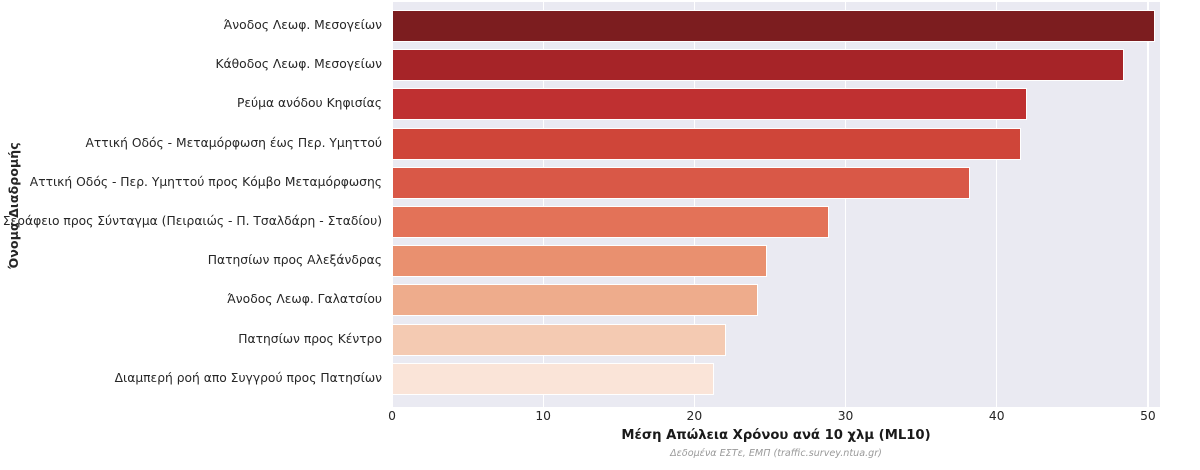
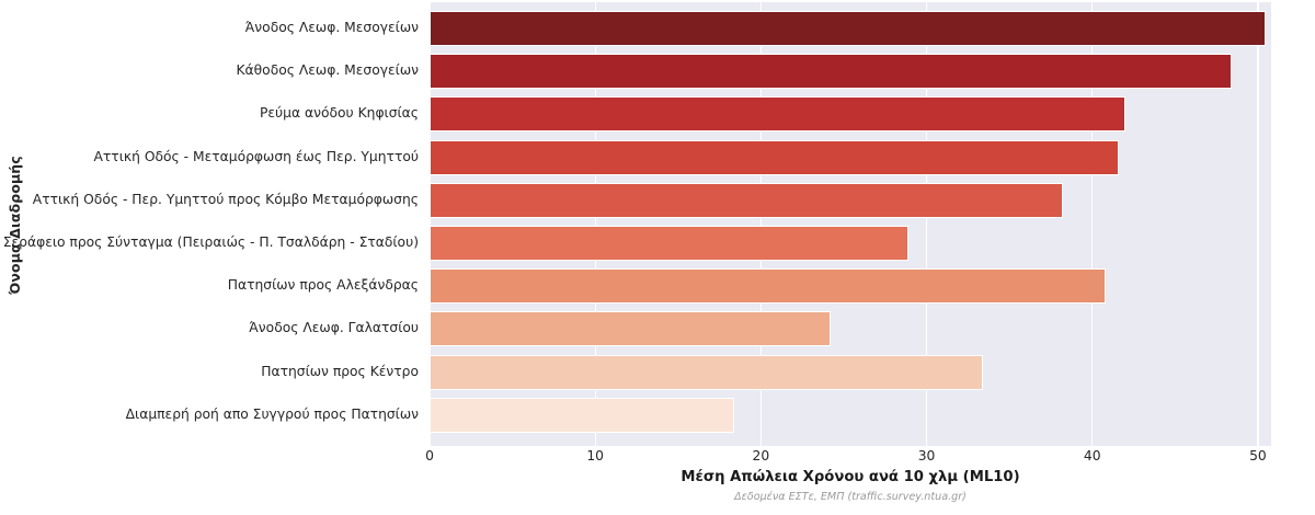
Πατησίων προς Αλεξάνδρας: 24.8 -> 40.8
Πατησίων προς Κέντρο: 22.1 -> 33.4
Διαμπερή ροή απο Συγγρού προς Πατησίων: 21.3 -> 18.4
